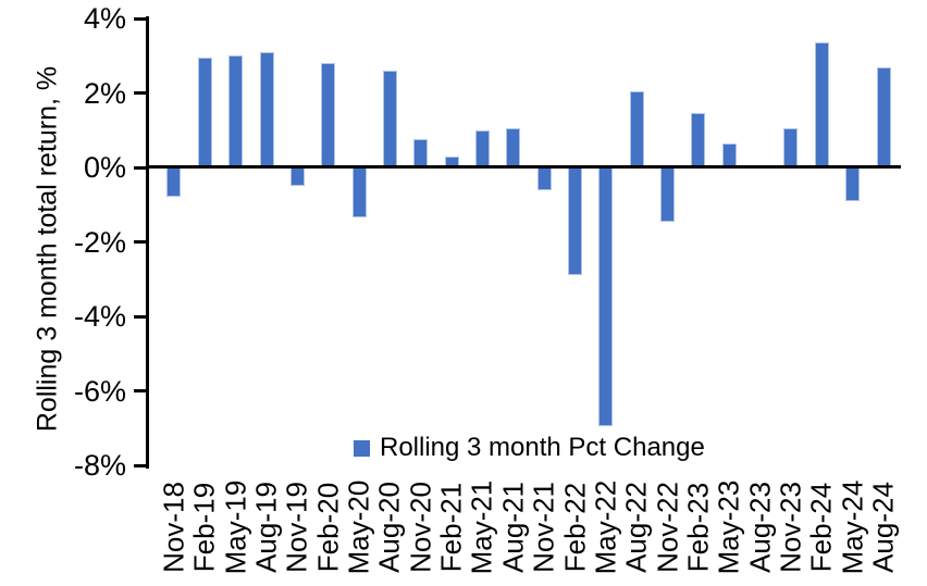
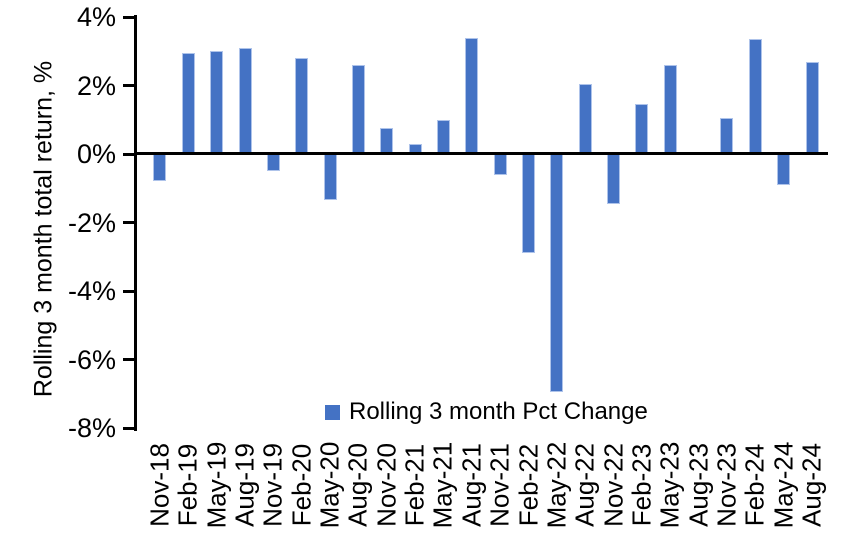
Aug-21: 1.1% -> 3.4%
May-23: 0.7% -> 2.6%
